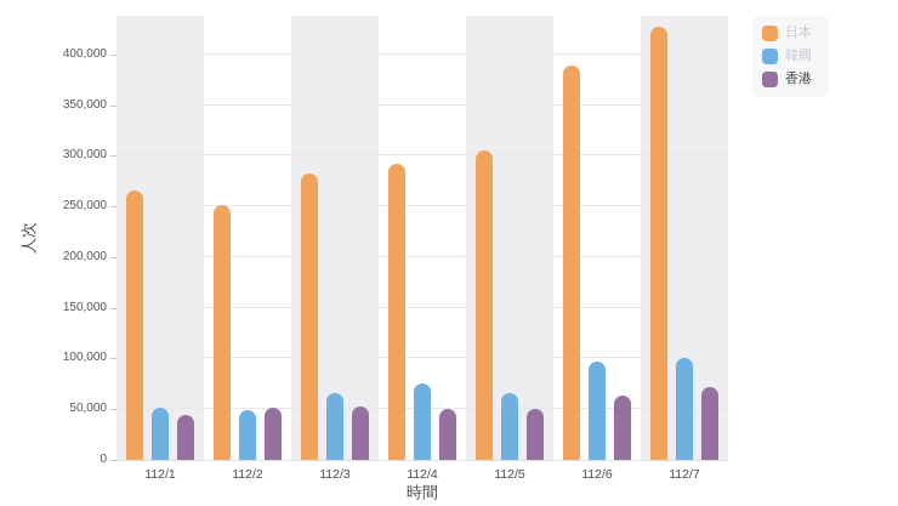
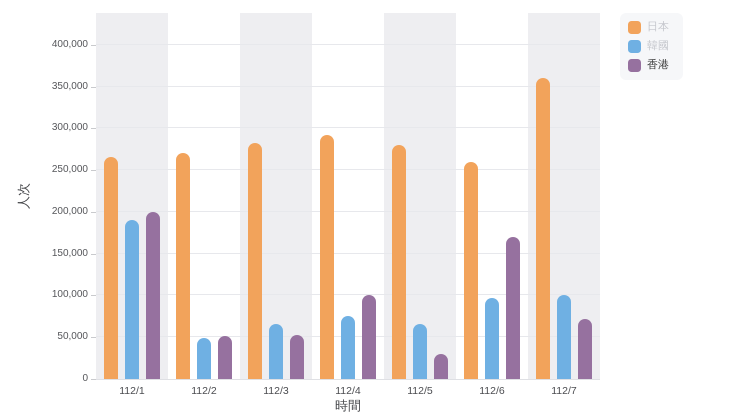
韓國/112/1: 50000 -> 190000
香港/112/1: 40000 -> 200000
日本/112/2: 250000 -> 270000
香港/112/4: 50000 -> 100000
日本/112/5: 300000 -> 280000
香港/112/5: 50000 -> 30000
日本/112/6: 390000 -> 260000
香港/112/6: 60000 -> 170000
日本/112/7: 430000 -> 360000
